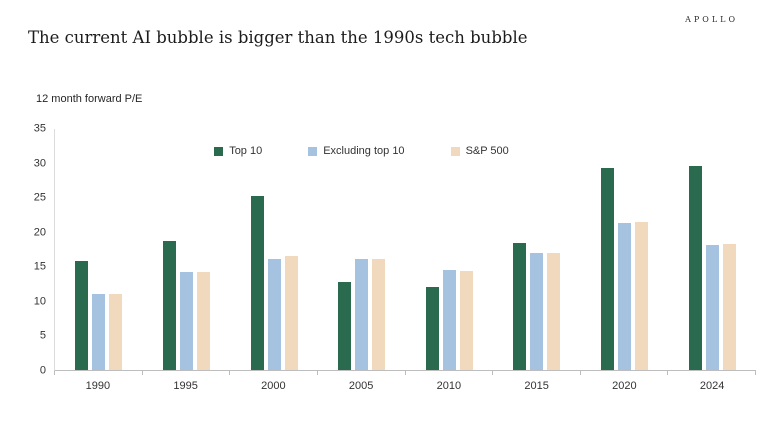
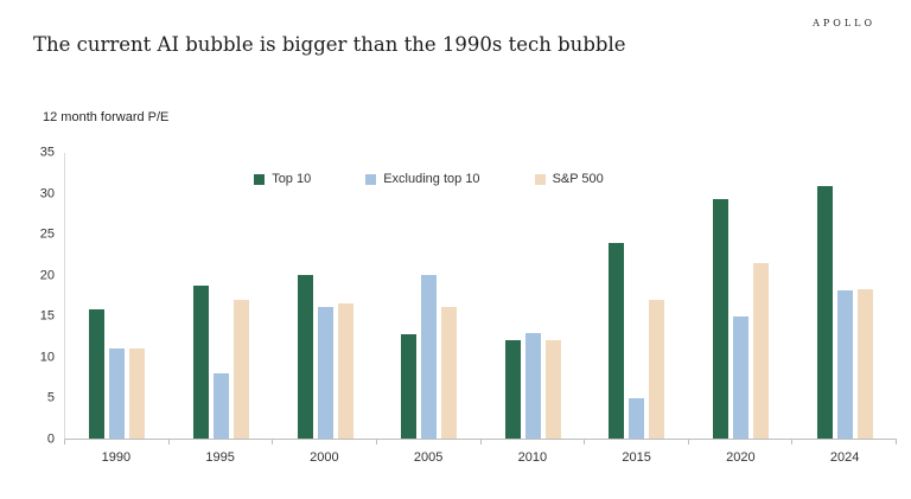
Excluding top 10/1995: 14 -> 8
S&P 500/1995: 14 -> 17
Top 10/2000: 25 -> 20
Excluding top 10/2005: 16 -> 20
Excluding top 10/2010: 14 -> 13
S&P 500/2010: 14 -> 12
Top 10/2015: 18 -> 24
Excluding top 10/2015: 17 -> 5
Excluding top 10/2020: 21 -> 15
Top 10/2024: 30 -> 31
